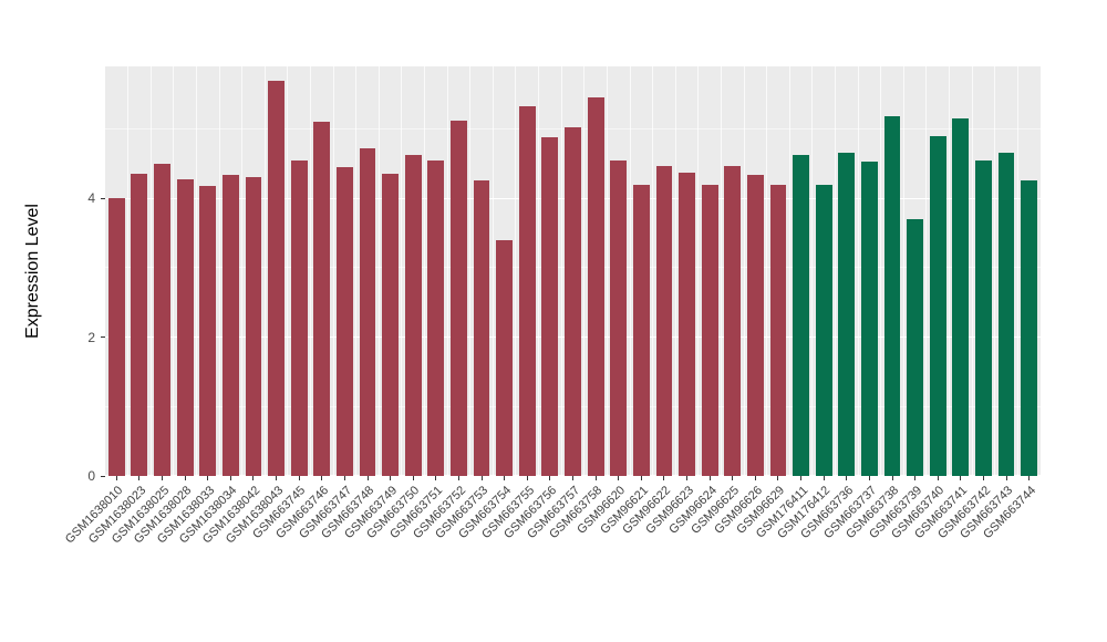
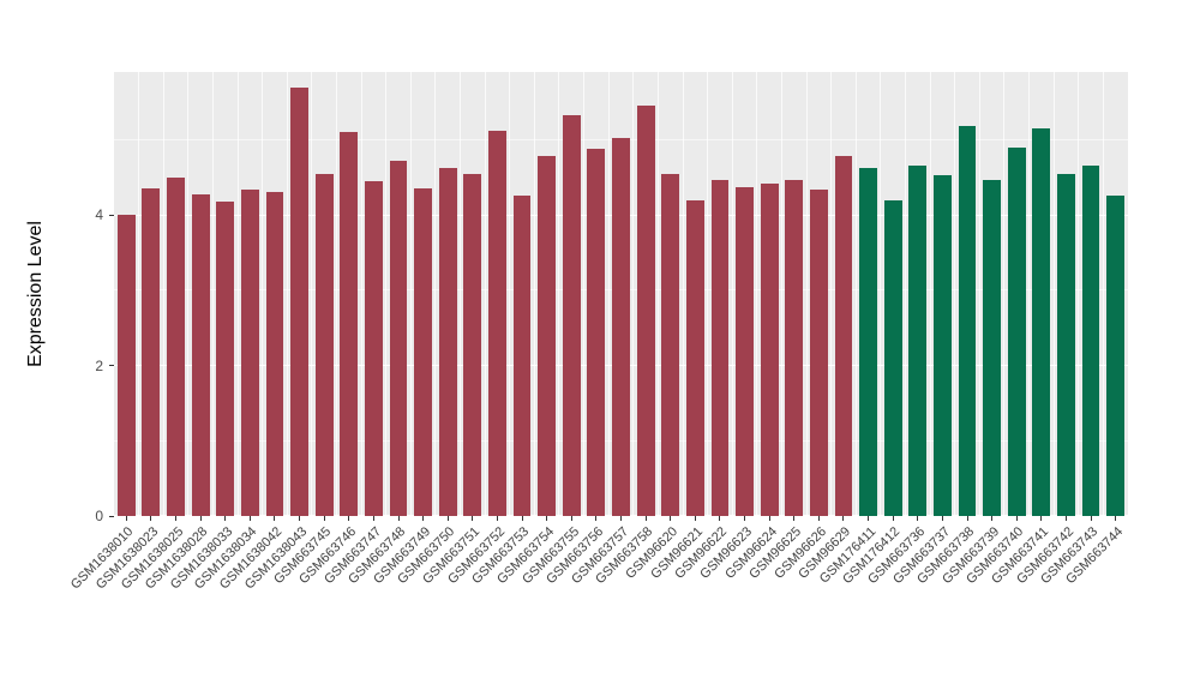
GSM663754: 3.4 -> 4.8
GSM96624: 4.2 -> 4.4
GSM96629: 4.2 -> 4.8
GSM663739: 3.7 -> 4.5
